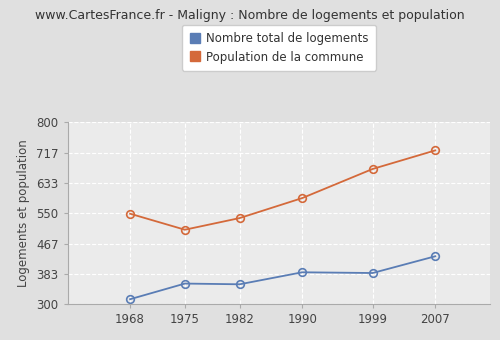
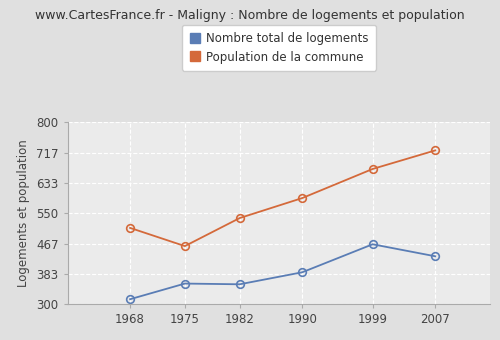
Population de la commune/1968: 549 -> 510
Population de la commune/1975: 505 -> 460
Nombre total de logements/1999: 386 -> 465
